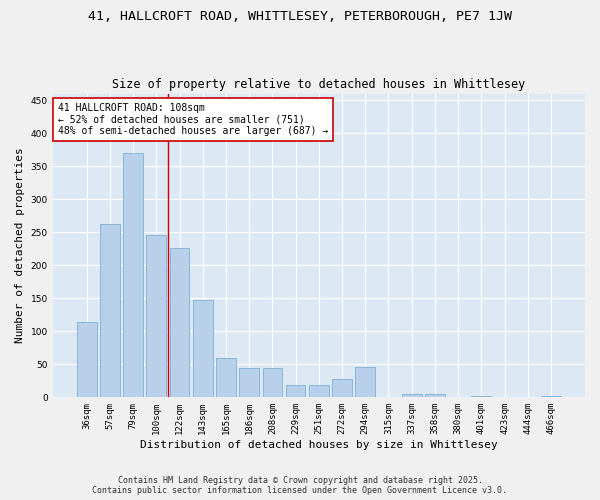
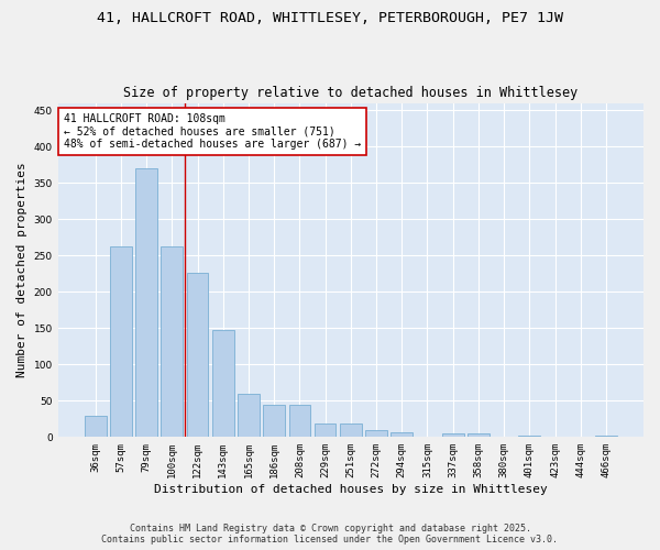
36sqm: 114 -> 30
100sqm: 246 -> 262
272sqm: 28 -> 10
294sqm: 46 -> 6
